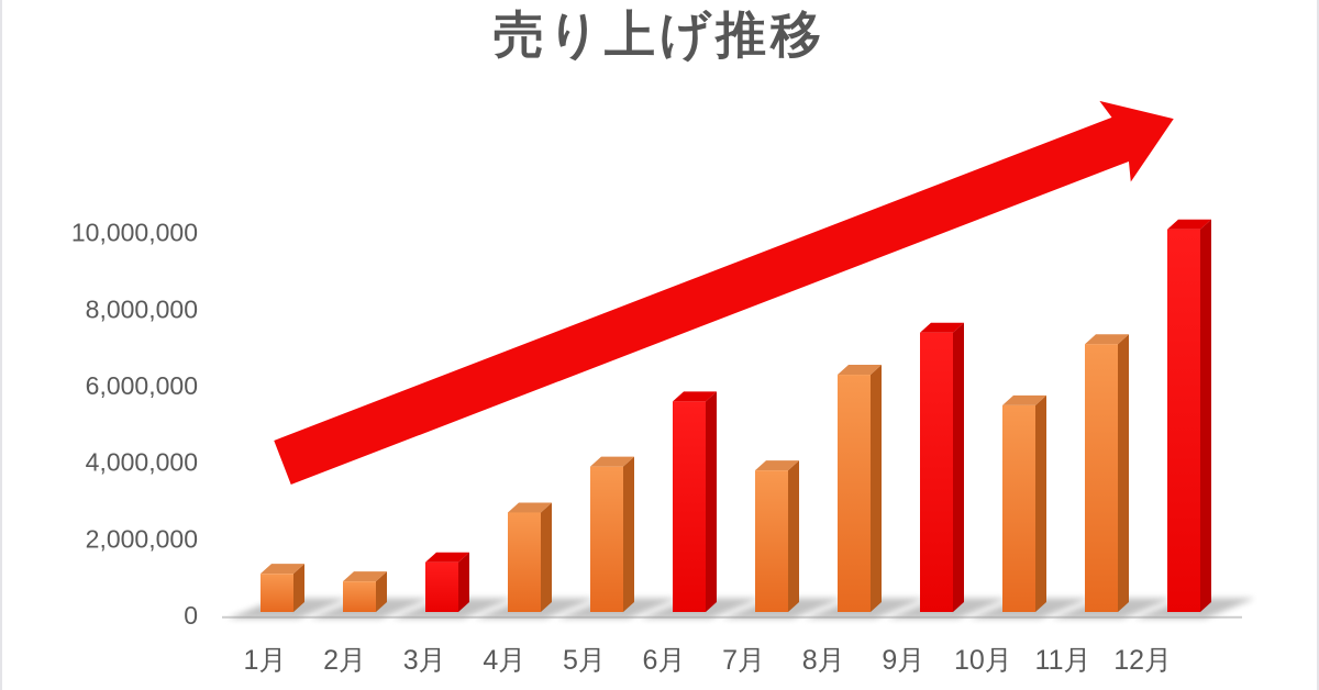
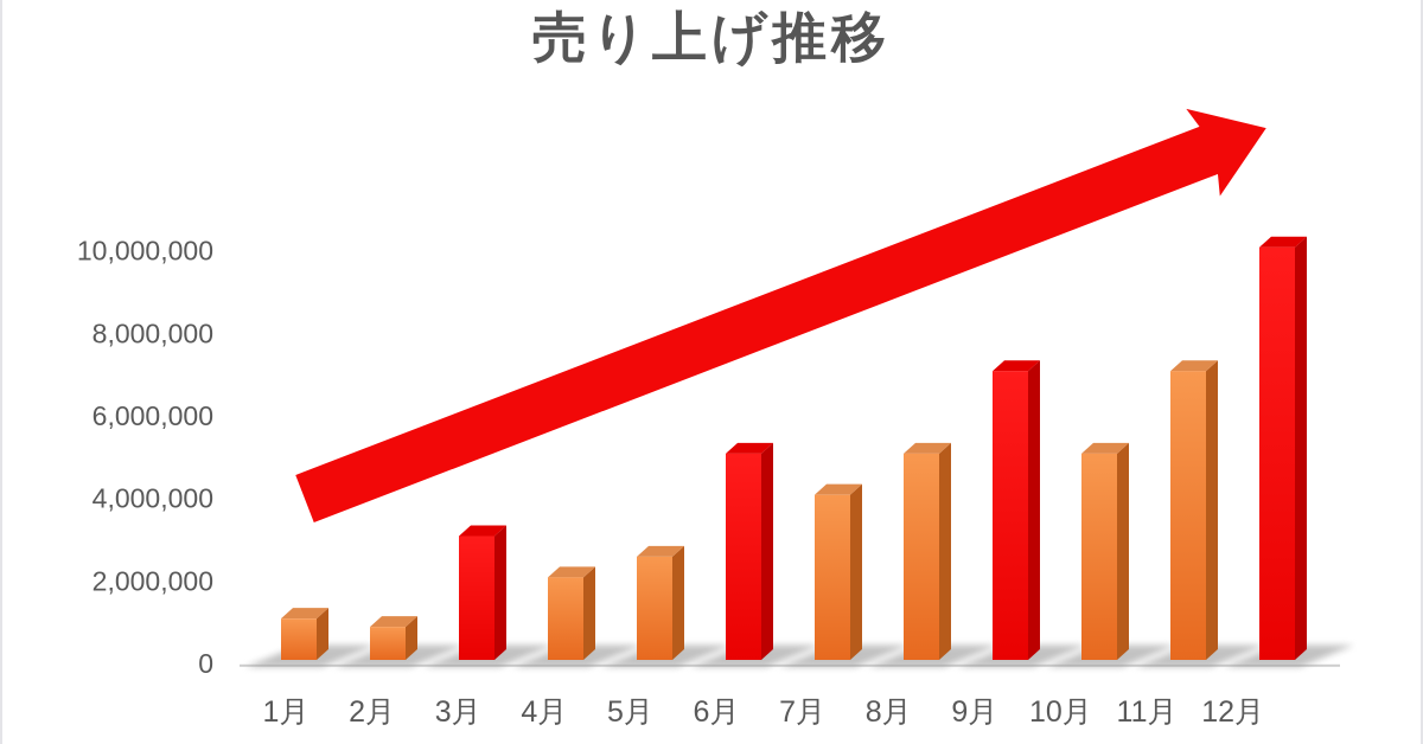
3月: 1300000 -> 3000000
4月: 2600000 -> 2000000
5月: 3800000 -> 2500000
6月: 5500000 -> 5000000
7月: 3700000 -> 4000000
8月: 6200000 -> 5000000
9月: 7300000 -> 7000000
10月: 5400000 -> 5000000
